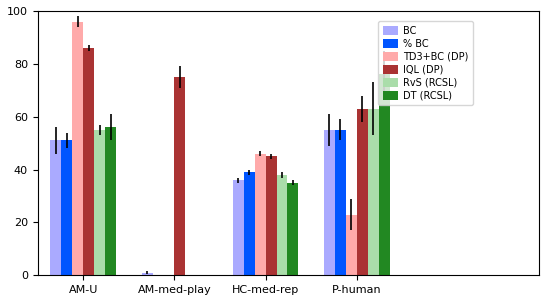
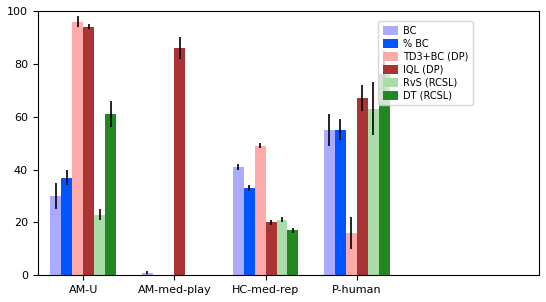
BC/AM-U: 51 -> 30
% BC/AM-U: 51 -> 37
IQL (DP)/AM-U: 86 -> 94
RvS (RCSL)/AM-U: 55 -> 23
DT (RCSL)/AM-U: 56 -> 61
IQL (DP)/AM-med-play: 75 -> 86
BC/HC-med-rep: 36 -> 41
% BC/HC-med-rep: 39 -> 33
TD3+BC (DP)/HC-med-rep: 46 -> 49
IQL (DP)/HC-med-rep: 45 -> 20
RvS (RCSL)/HC-med-rep: 38 -> 21
DT (RCSL)/HC-med-rep: 35 -> 17
TD3+BC (DP)/P-human: 23 -> 16
IQL (DP)/P-human: 63 -> 67
